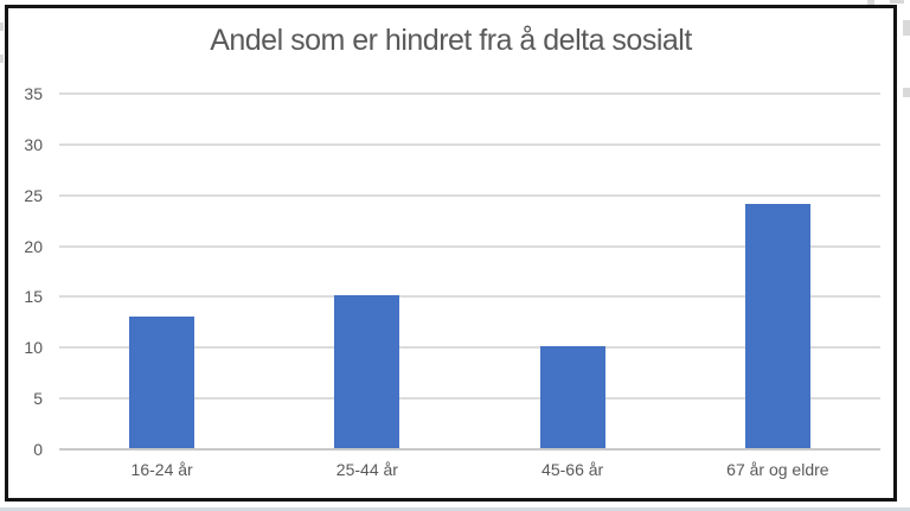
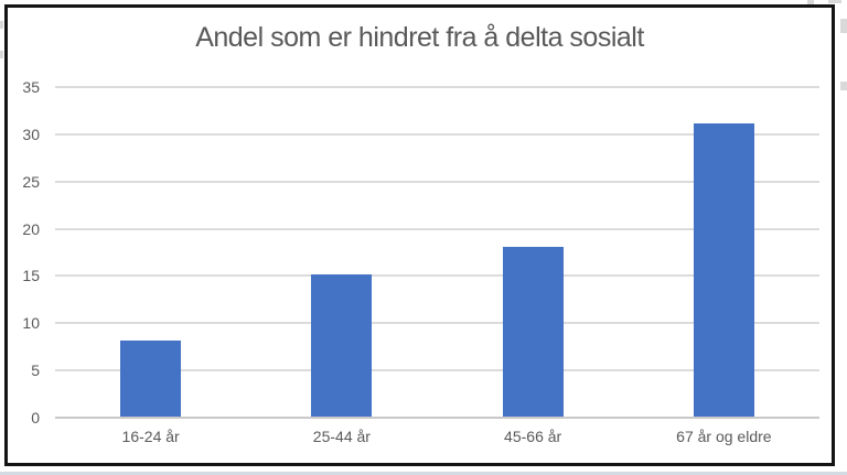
16-24 år: 13 -> 8
45-66 år: 10 -> 18
67 år og eldre: 24 -> 31
